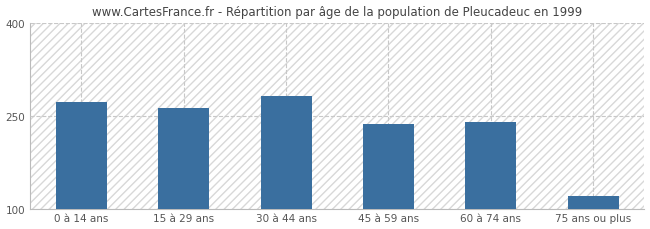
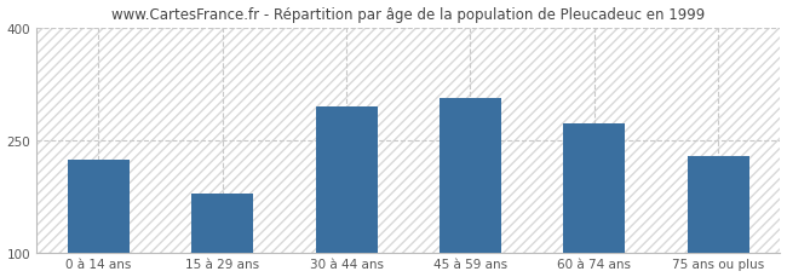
0 à 14 ans: 272 -> 224
15 à 29 ans: 263 -> 180
30 à 44 ans: 282 -> 296
45 à 59 ans: 237 -> 306
60 à 74 ans: 240 -> 272
75 ans ou plus: 122 -> 230
